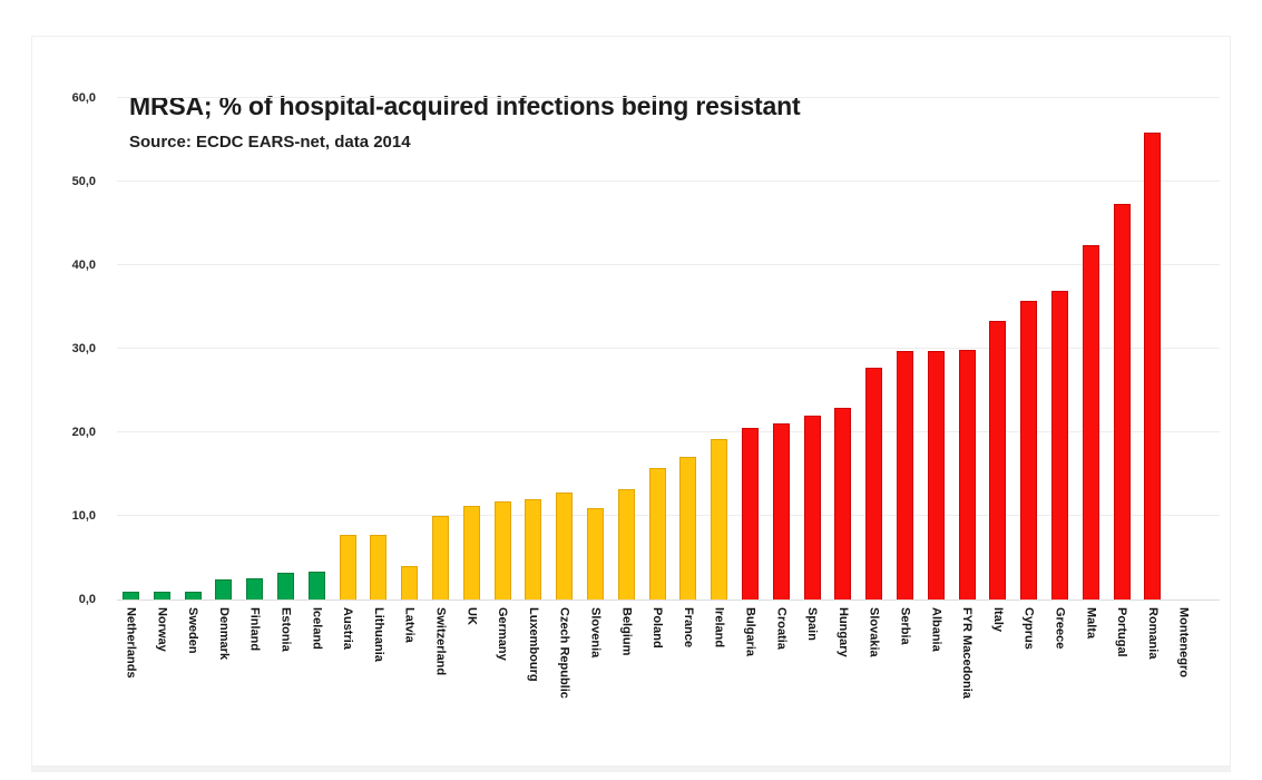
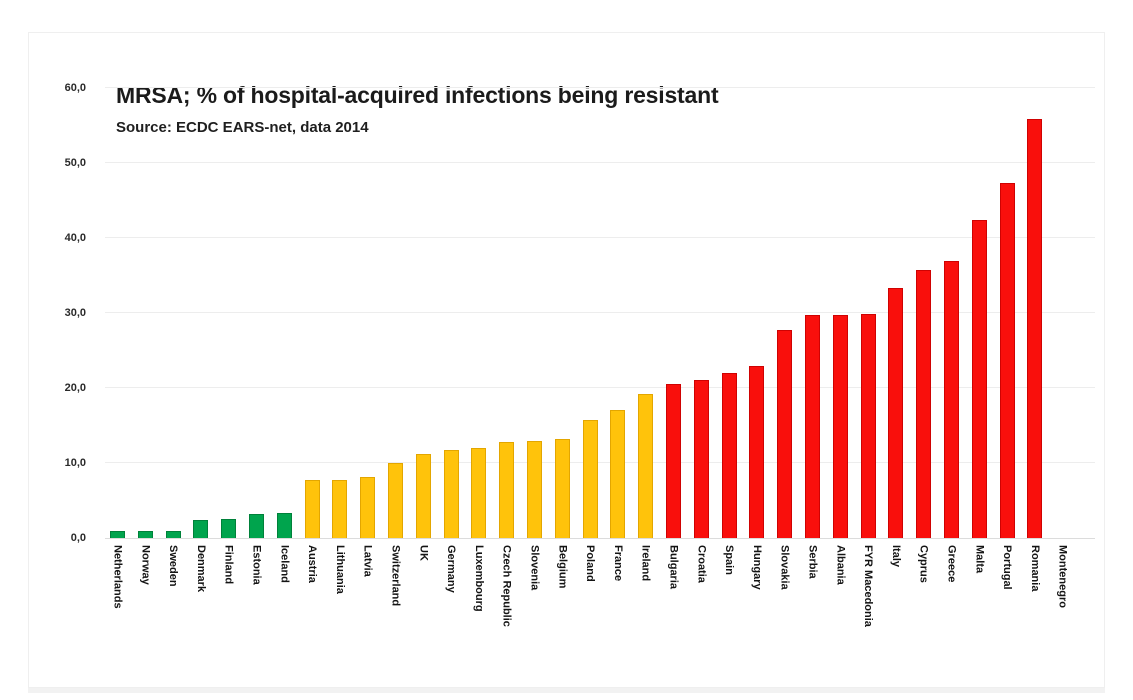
Latvia: 4 -> 8
Slovenia: 11 -> 13
